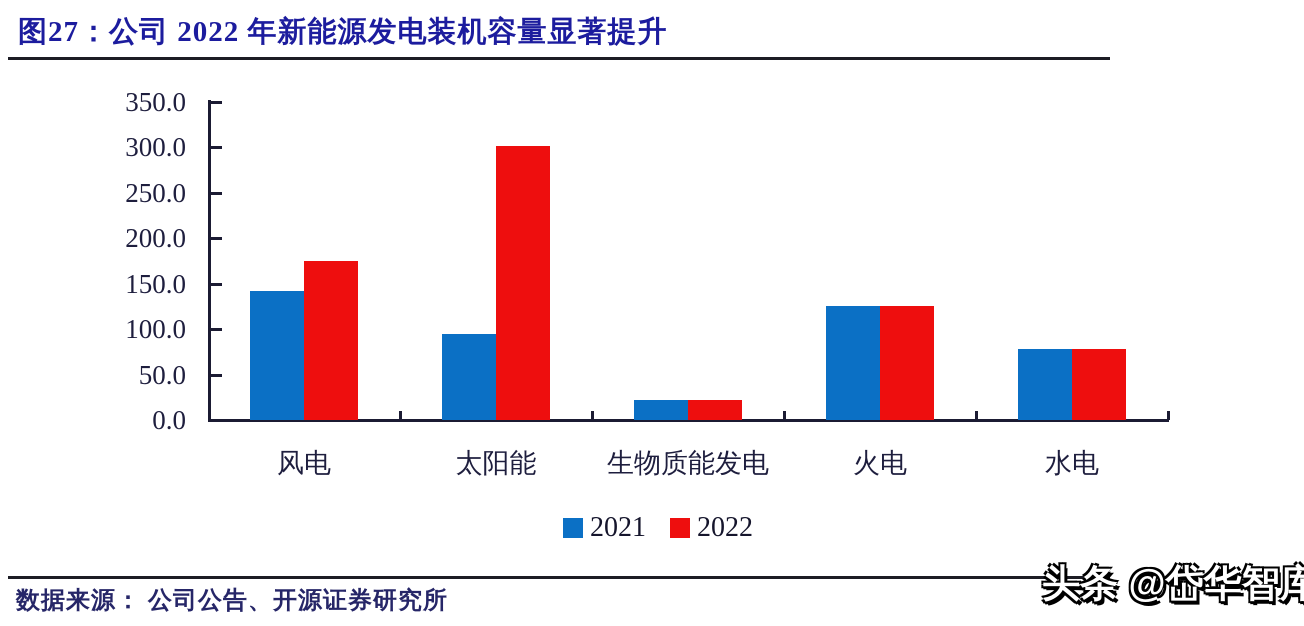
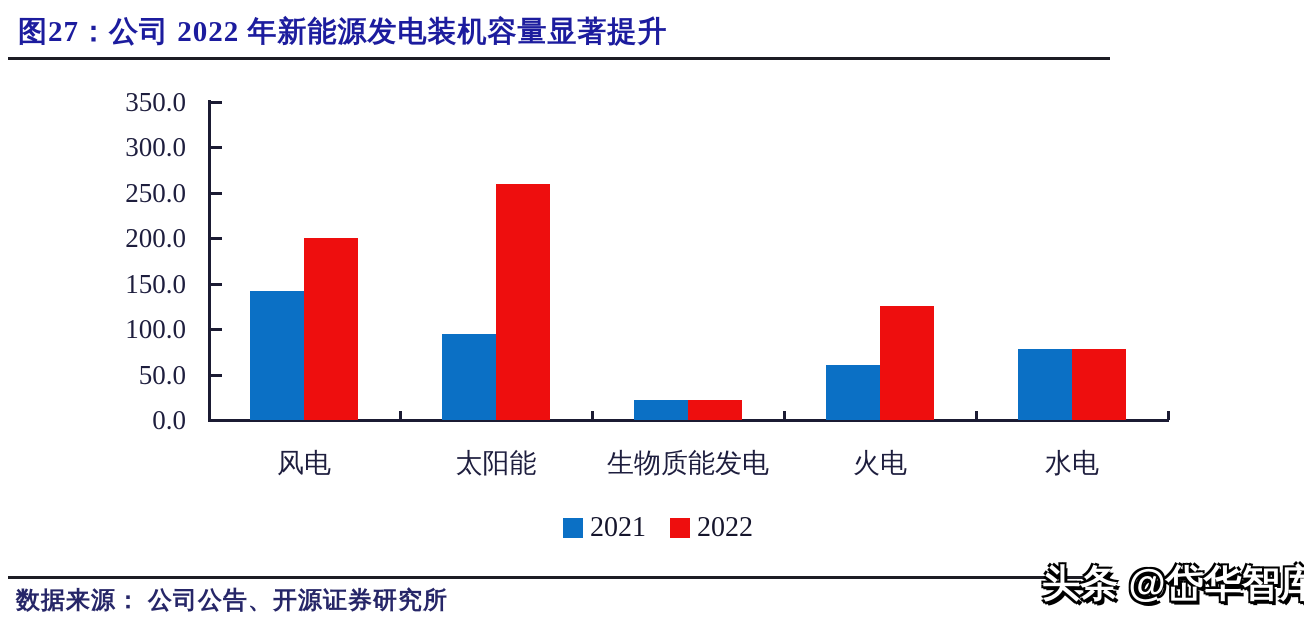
2022/风电: 180 -> 200
2022/太阳能: 300 -> 260
2021/火电: 120 -> 60
